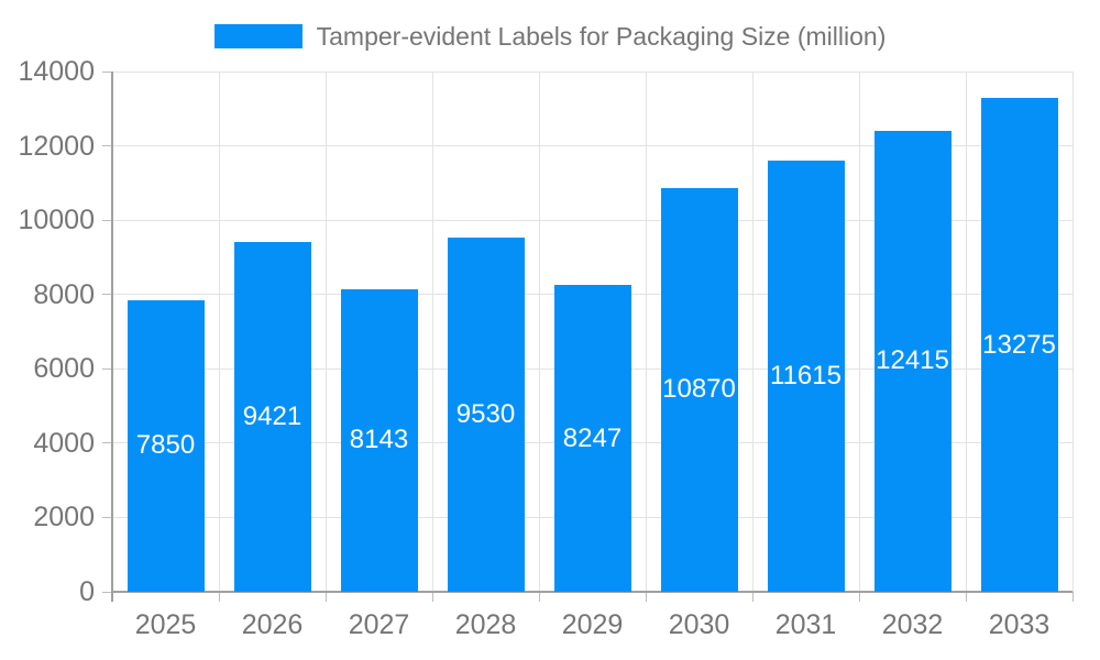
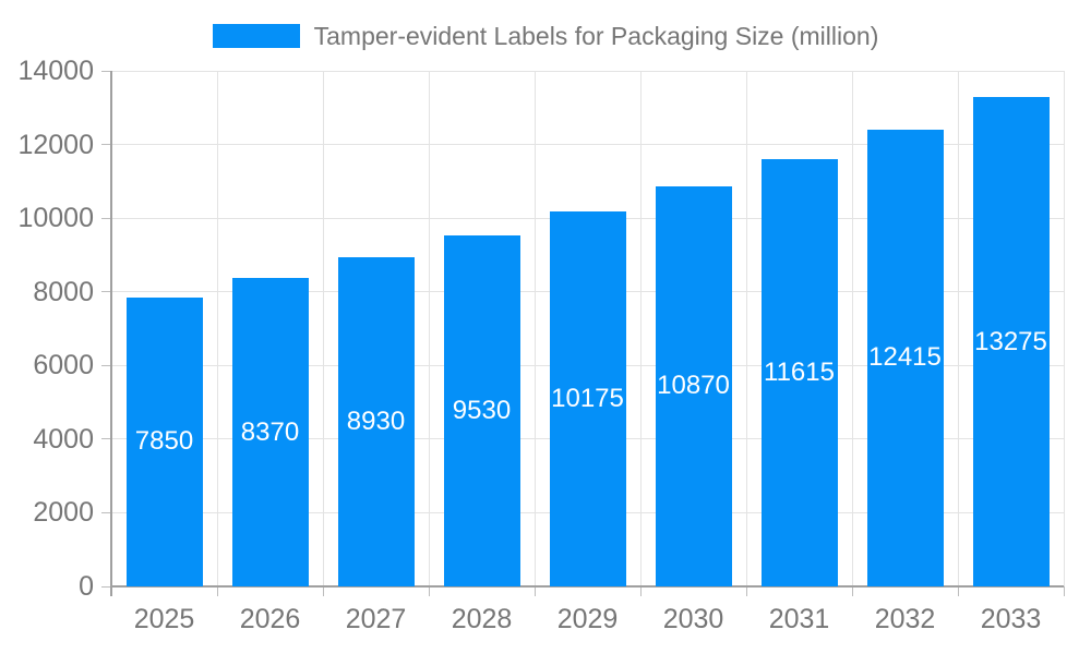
2026: 9421 -> 8370
2027: 8143 -> 8930
2029: 8247 -> 10175
